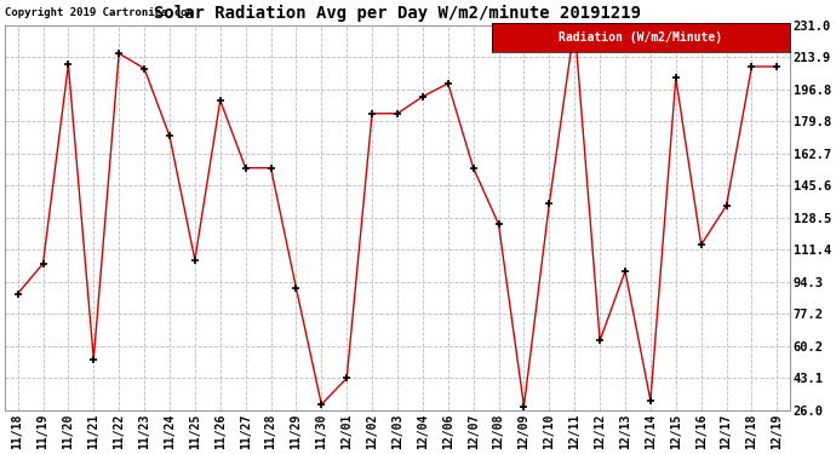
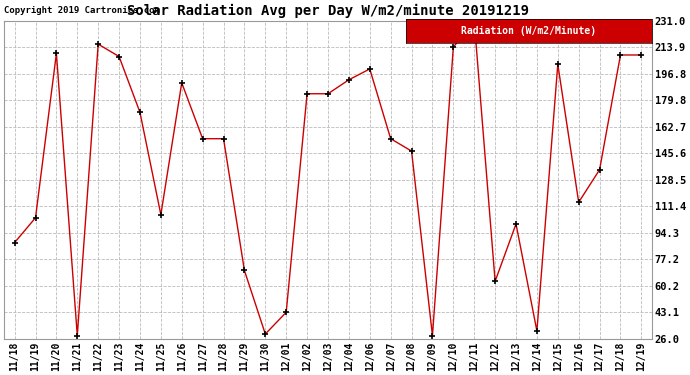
11/21: 53 -> 28
11/29: 91 -> 70
12/08: 125 -> 147
12/10: 136 -> 214
